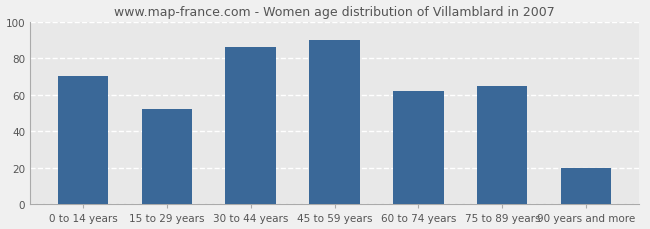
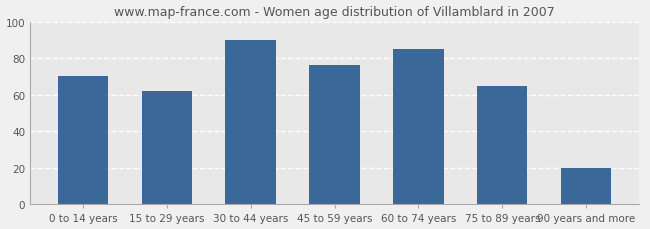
15 to 29 years: 52 -> 62
30 to 44 years: 86 -> 90
45 to 59 years: 90 -> 76
60 to 74 years: 62 -> 85
